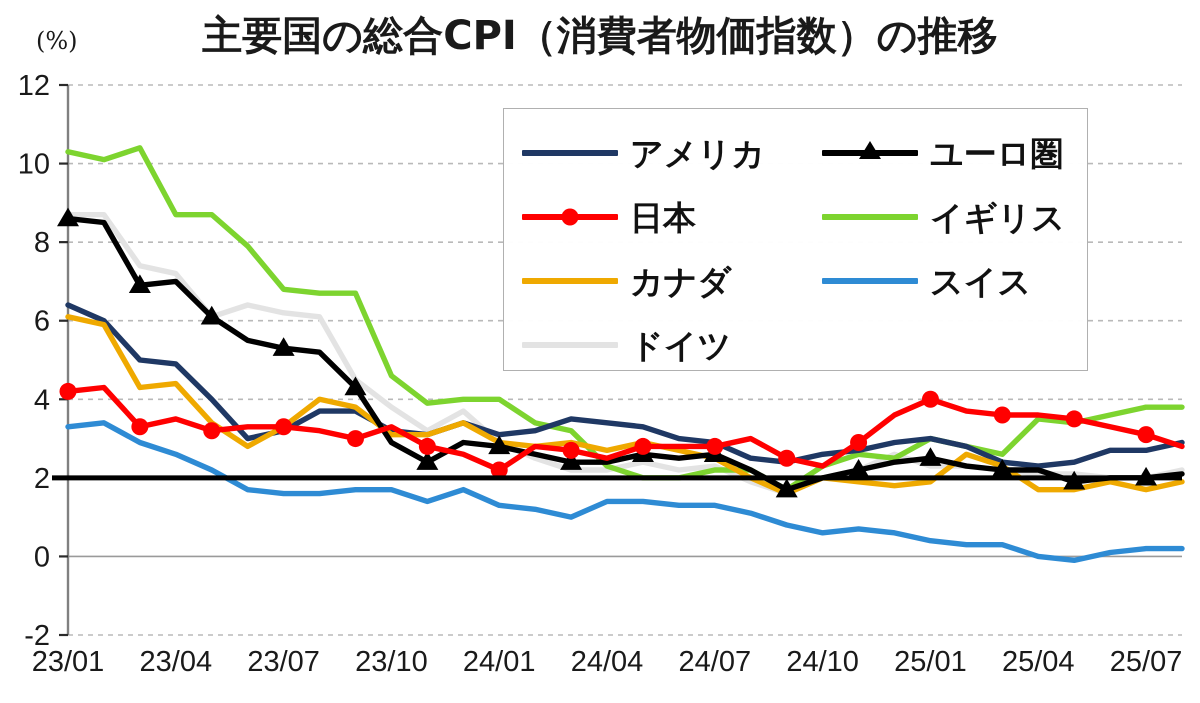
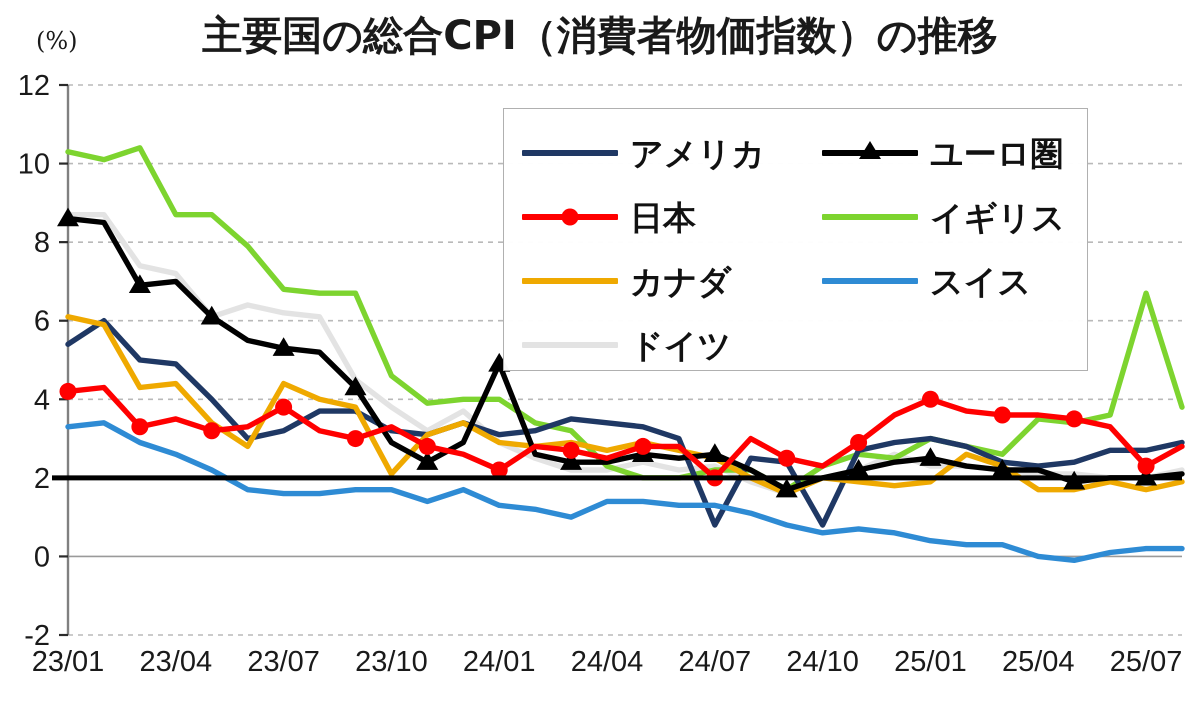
アメリカ/23/01: 6.4 -> 5.4
日本/23/07: 3.3 -> 3.8
カナダ/23/07: 3.3 -> 4.4
カナダ/23/10: 3.1 -> 2.1
ユーロ圏/24/01: 2.8 -> 4.9
アメリカ/24/07: 2.9 -> 0.8
日本/24/07: 2.8 -> 2.0
アメリカ/24/10: 2.6 -> 0.8
日本/25/07: 3.1 -> 2.3
イギリス/25/07: 3.8 -> 6.7
